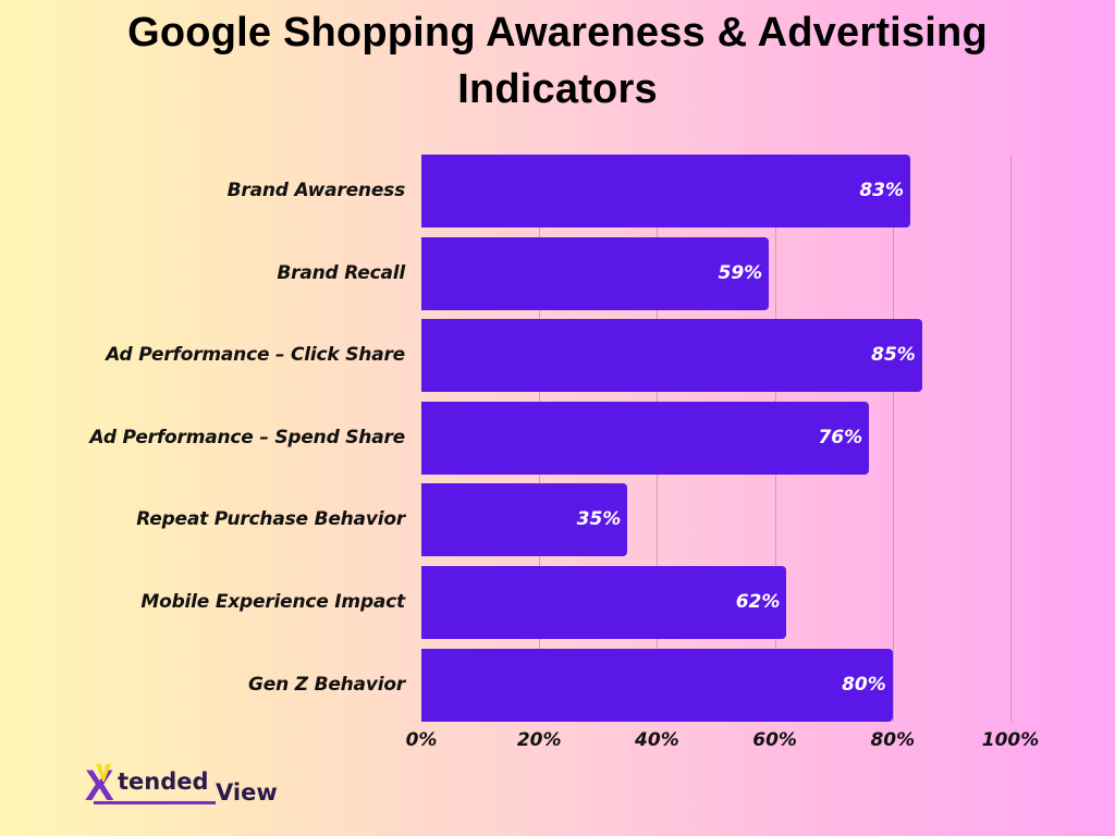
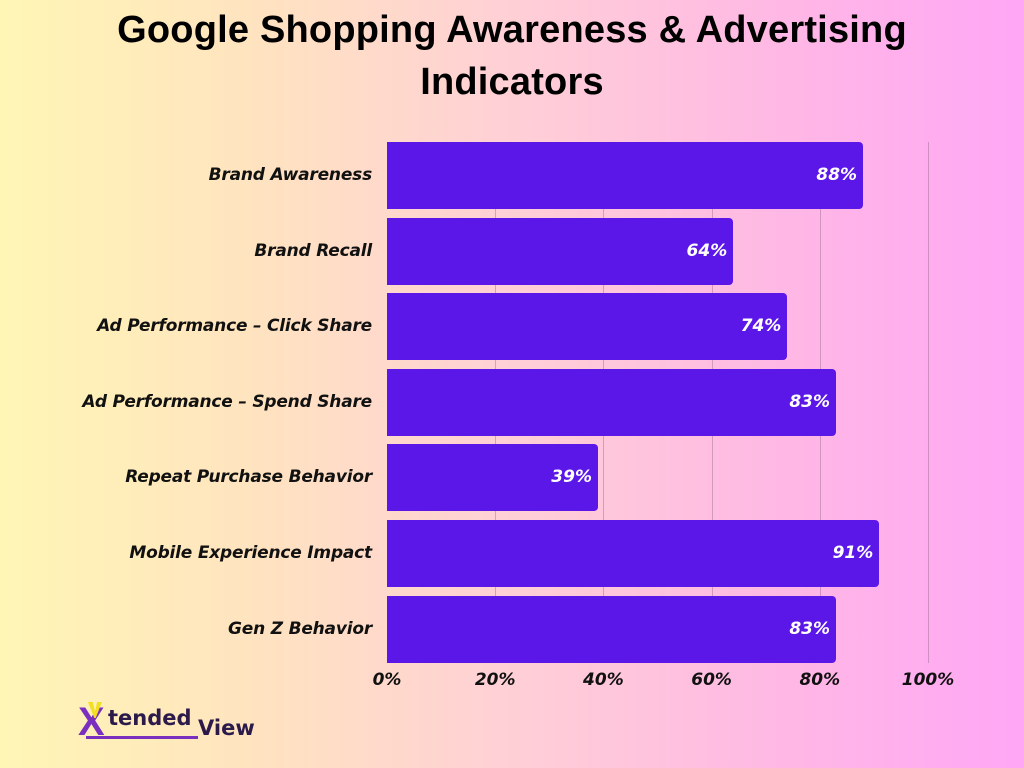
Brand Awareness: 83% -> 88%
Brand Recall: 59% -> 64%
Ad Performance – Click Share: 85% -> 74%
Ad Performance – Spend Share: 76% -> 83%
Repeat Purchase Behavior: 35% -> 39%
Mobile Experience Impact: 62% -> 91%
Gen Z Behavior: 80% -> 83%
